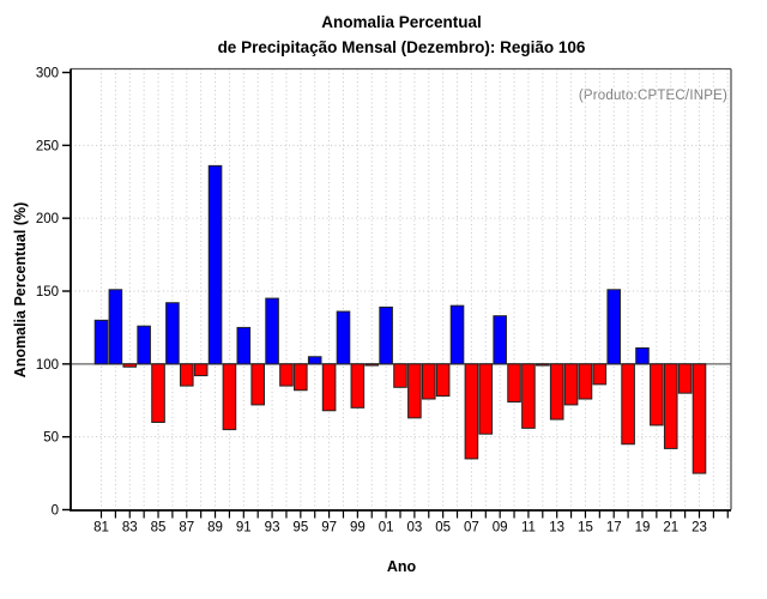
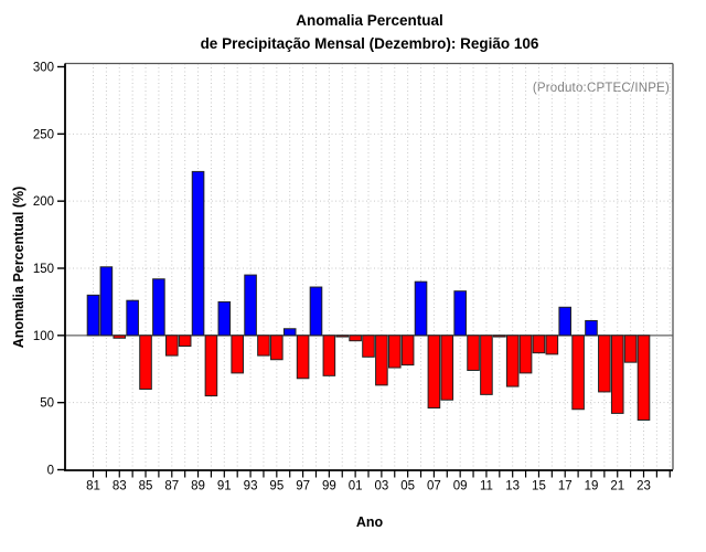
89: 236 -> 222
01: 139 -> 96
07: 35 -> 46
15: 76 -> 87
17: 151 -> 121
23: 25 -> 37
